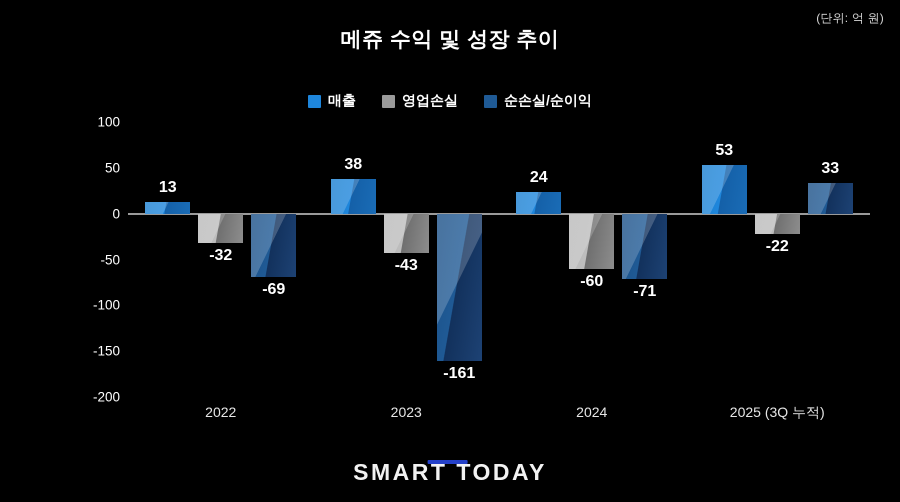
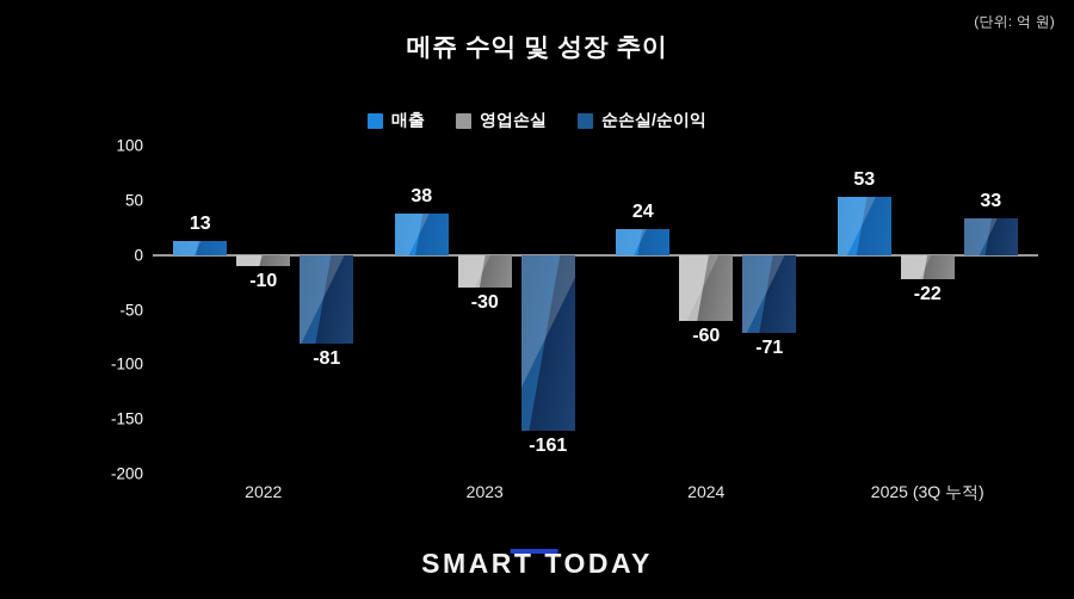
영업손실/2022: -32 -> -10
순손실/순이익/2022: -69 -> -81
영업손실/2023: -43 -> -30
